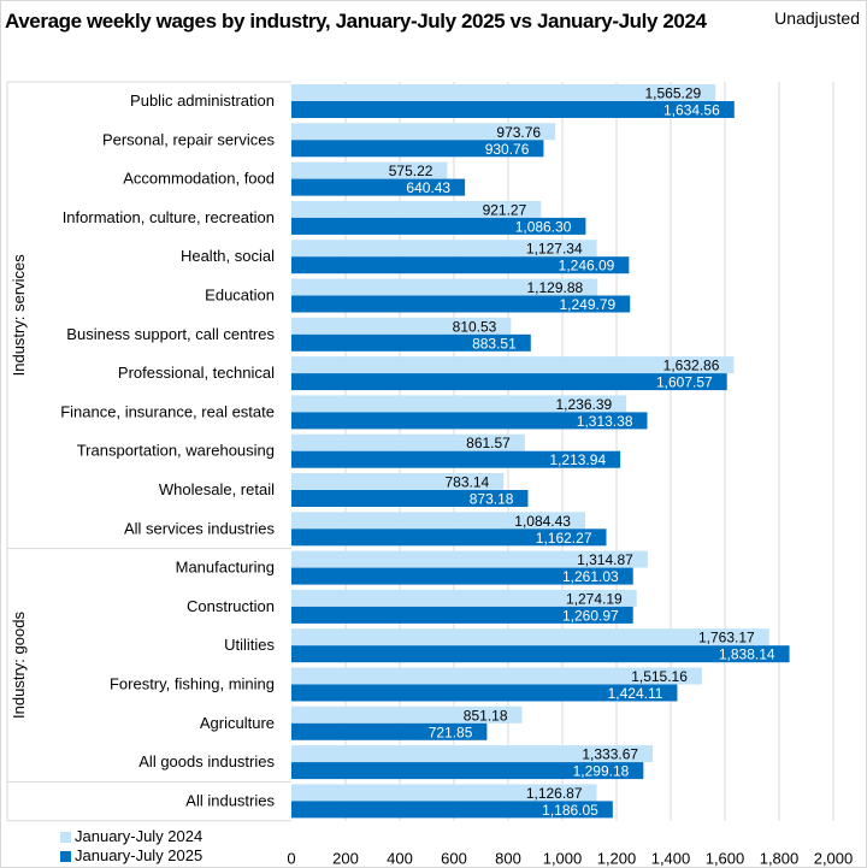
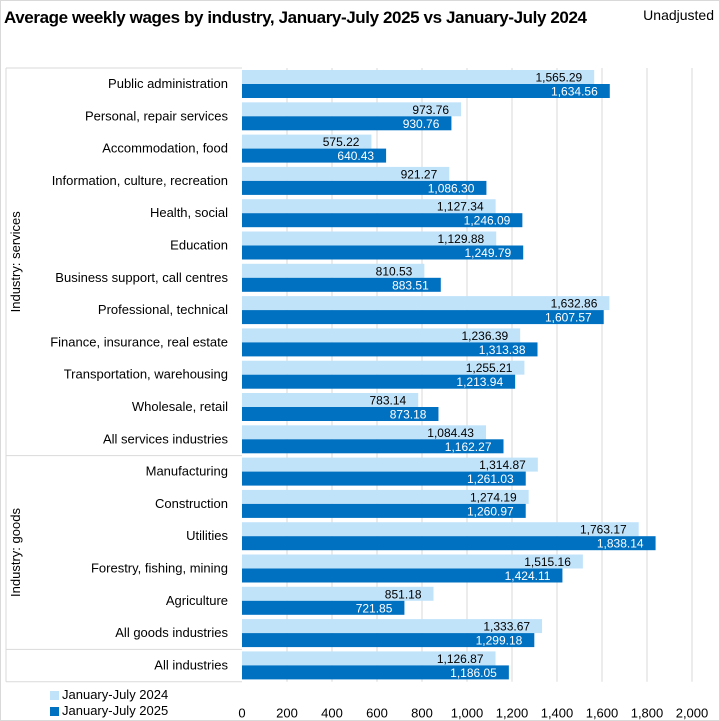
January-July 2024/Transportation, warehousing: 861.57 -> 1,255.21
